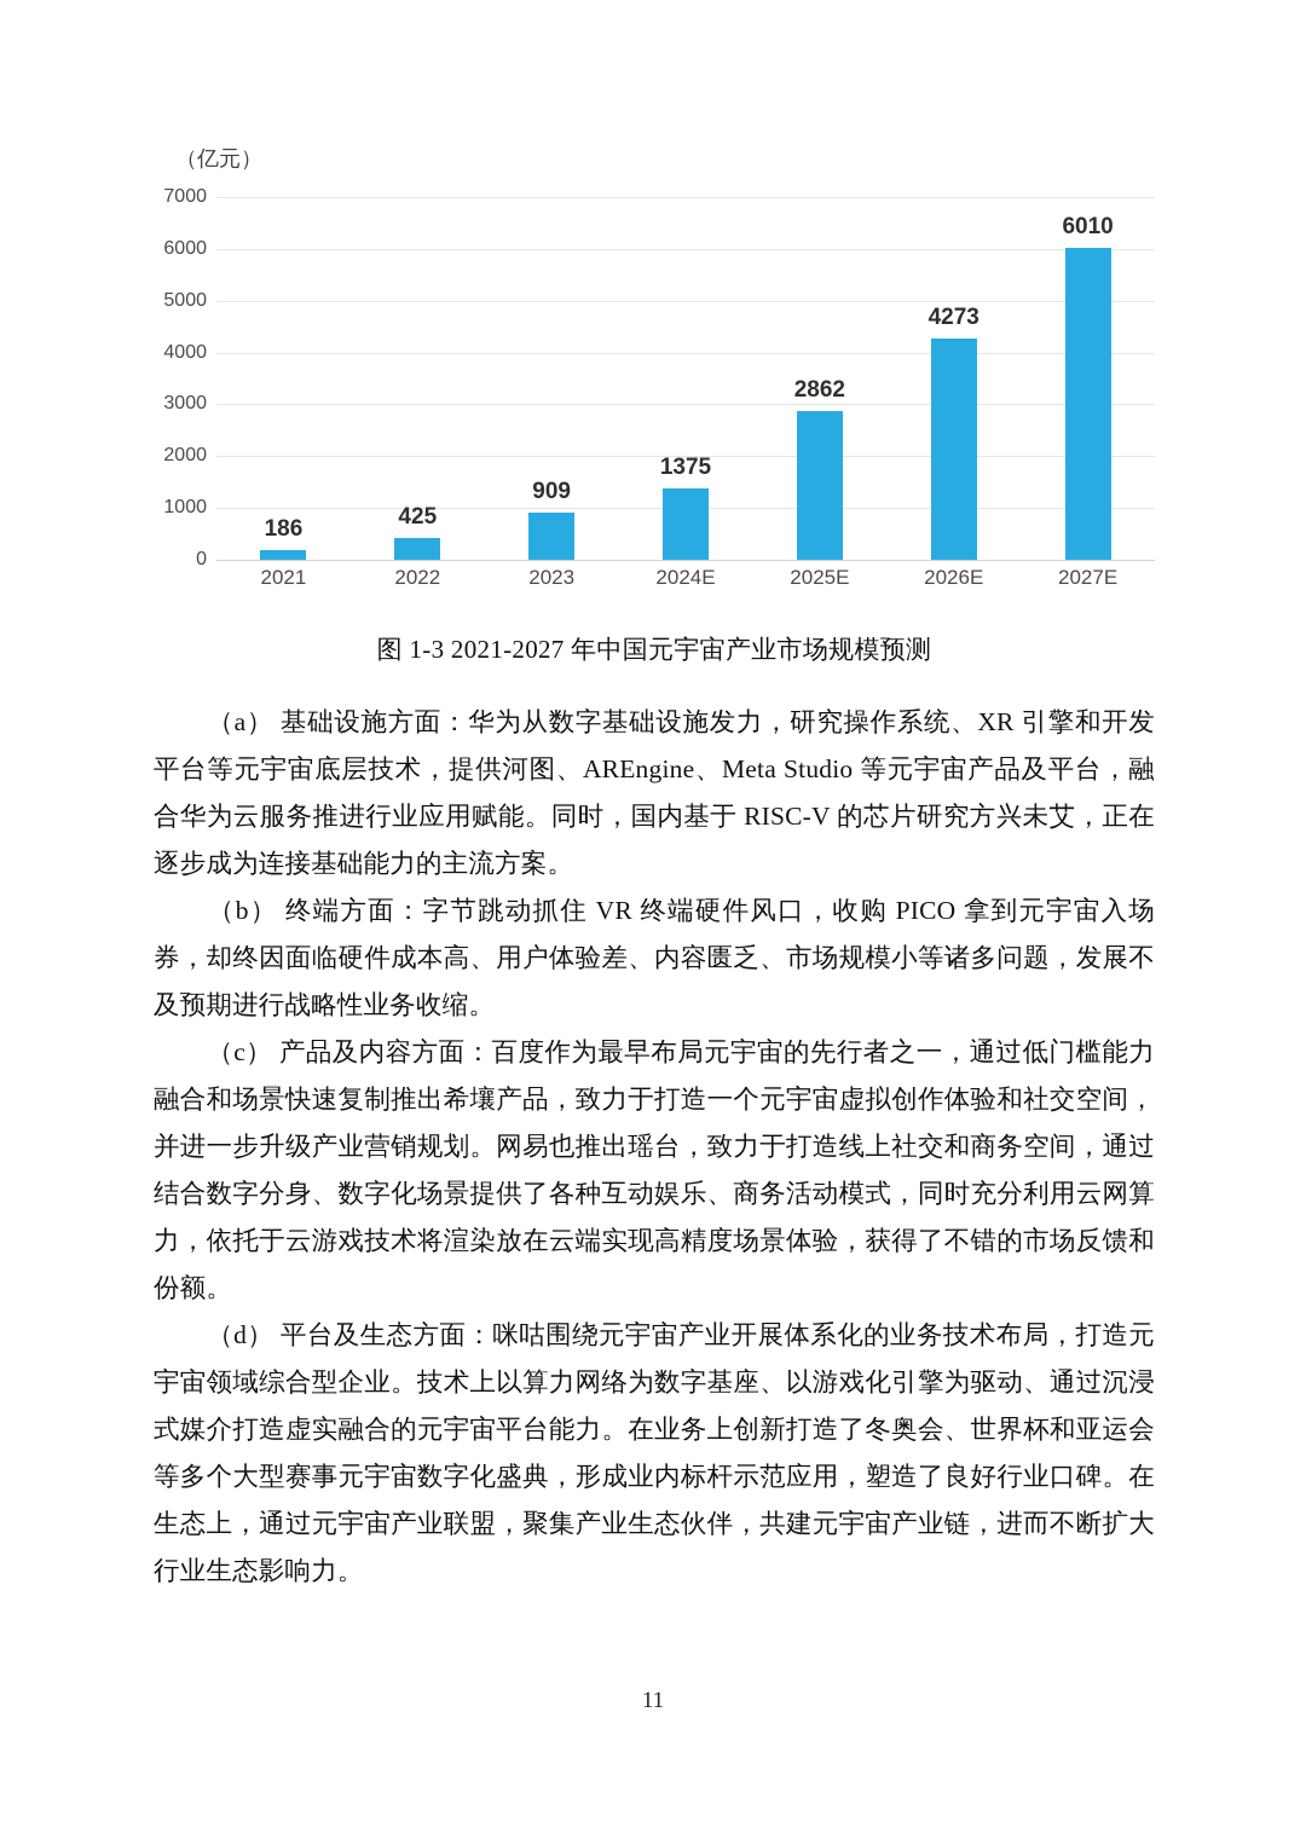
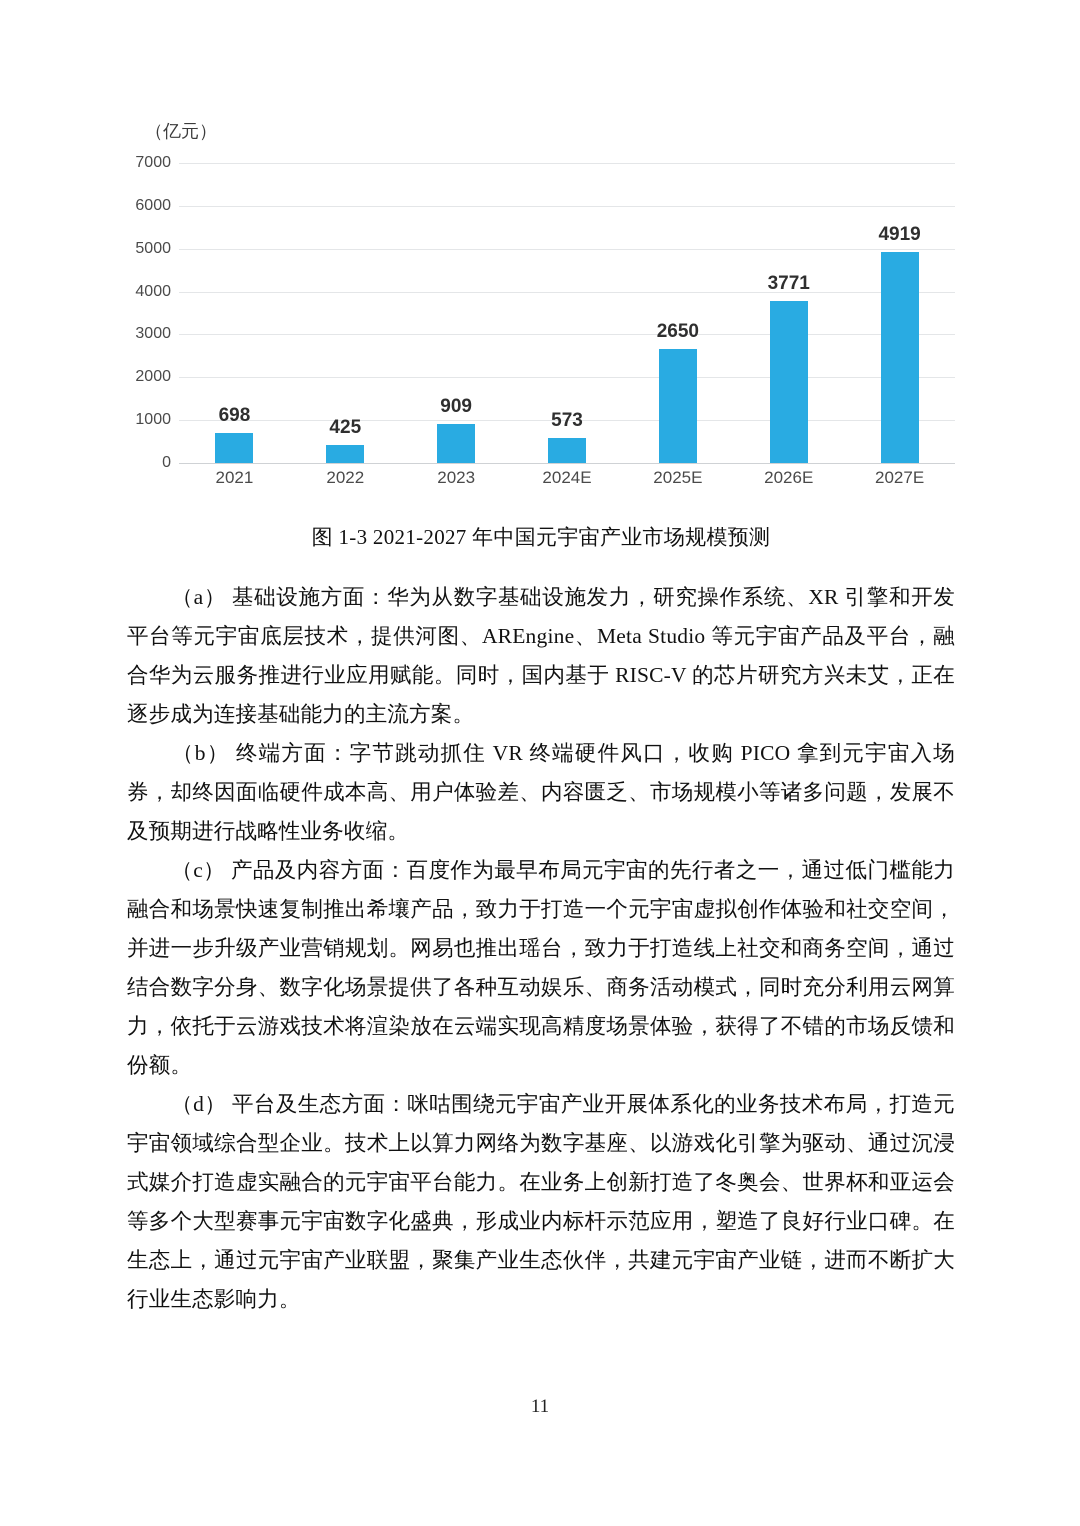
2021: 186 -> 698
2024E: 1375 -> 573
2025E: 2862 -> 2650
2026E: 4273 -> 3771
2027E: 6010 -> 4919
